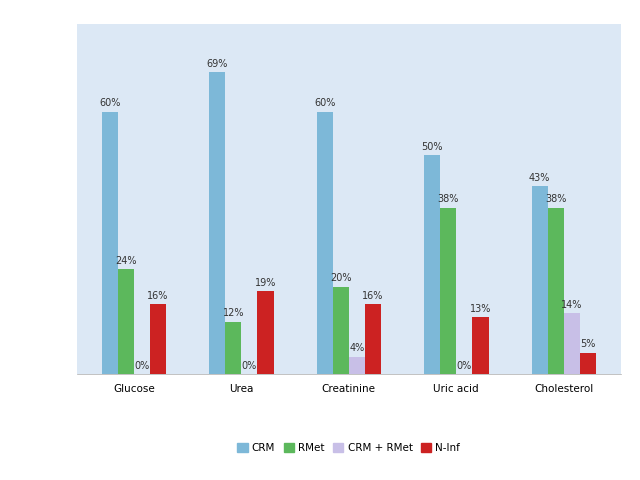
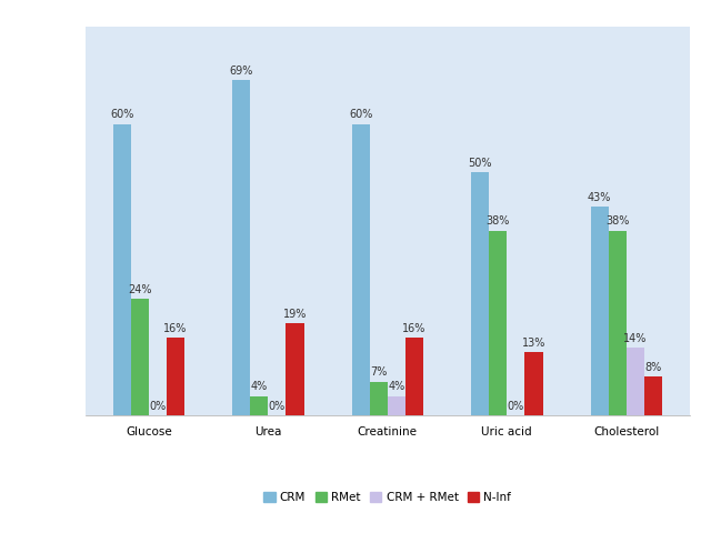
RMet/Urea: 12% -> 4%
RMet/Creatinine: 20% -> 7%
N-Inf/Cholesterol: 5% -> 8%
